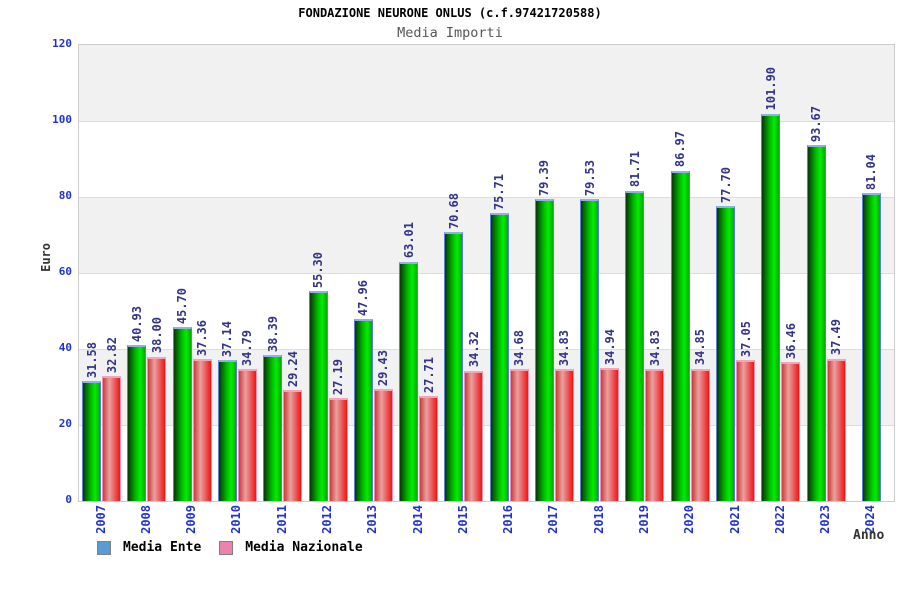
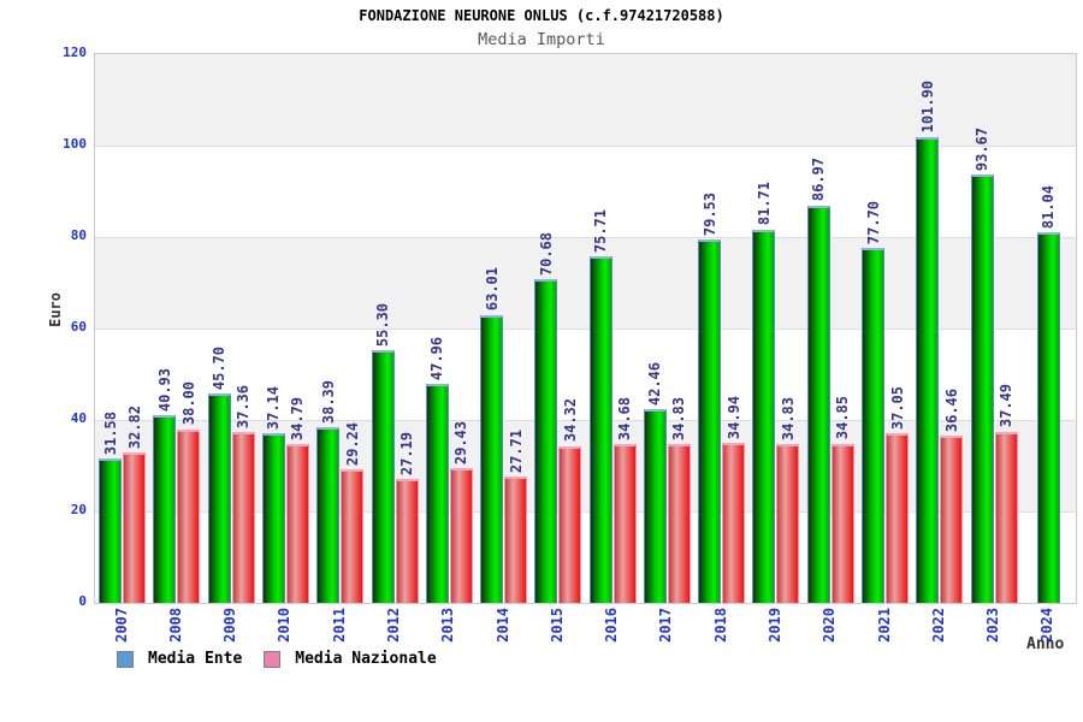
Media Ente/2017: 79.39 -> 42.46
